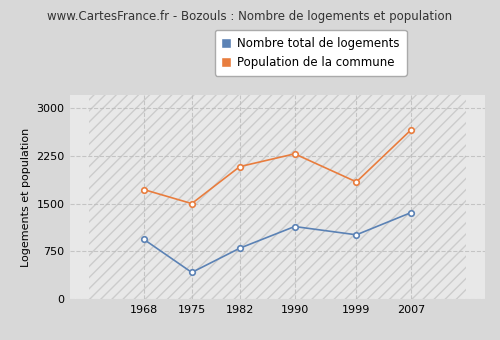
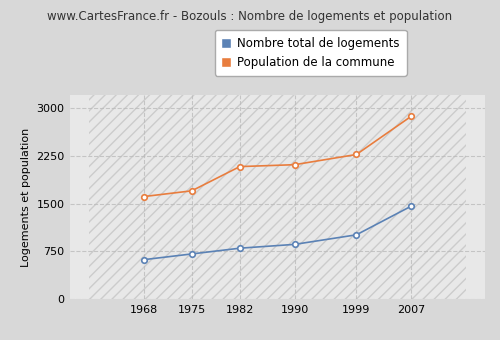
Nombre total de logements/1968: 940 -> 620
Population de la commune/1968: 1720 -> 1610
Nombre total de logements/1975: 420 -> 710
Population de la commune/1975: 1500 -> 1700
Nombre total de logements/1990: 1140 -> 860
Population de la commune/1990: 2280 -> 2110
Population de la commune/1999: 1840 -> 2270
Nombre total de logements/2007: 1360 -> 1460
Population de la commune/2007: 2660 -> 2870
